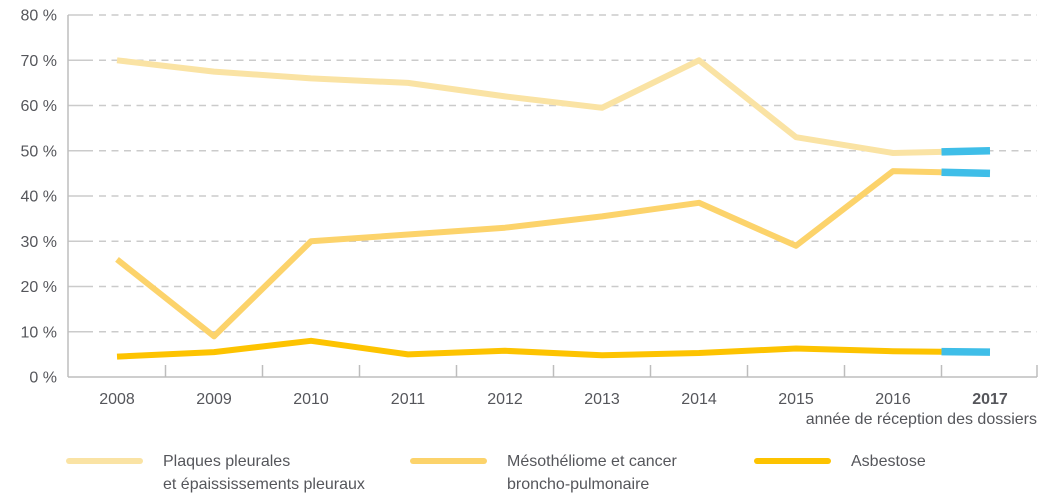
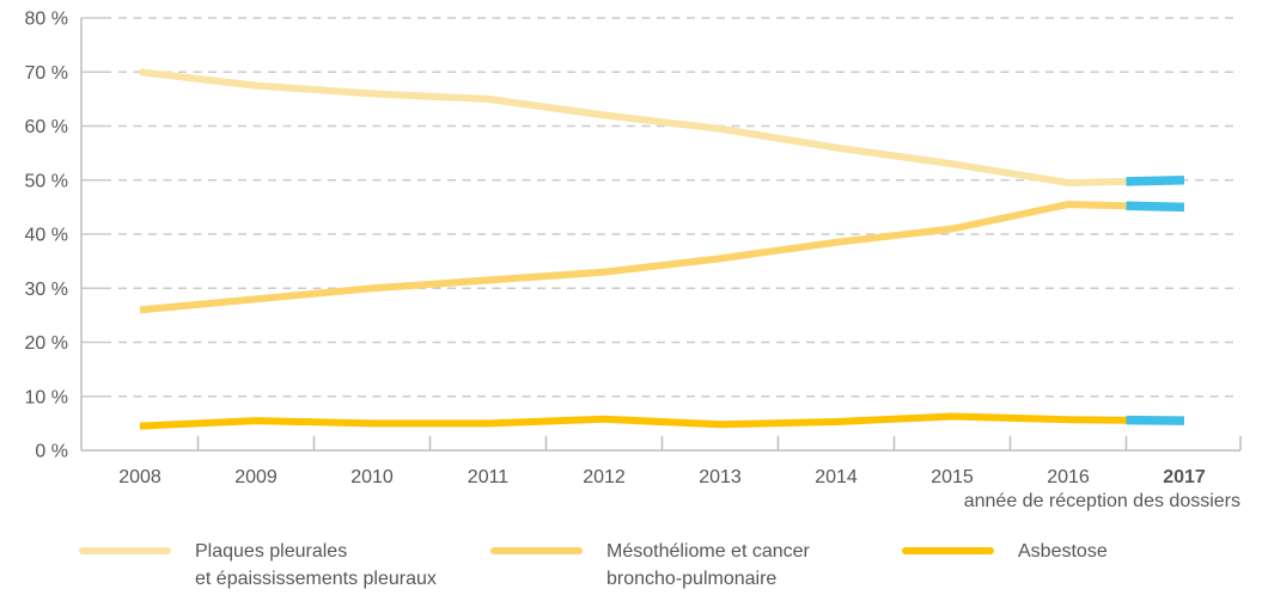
Mésothéliome et cancer broncho-pulmonaire/2009: 9% -> 28%
Asbestose/2010: 8% -> 5%
Plaques pleurales et épaississements pleuraux/2014: 70% -> 56%
Mésothéliome et cancer broncho-pulmonaire/2015: 29% -> 41%
